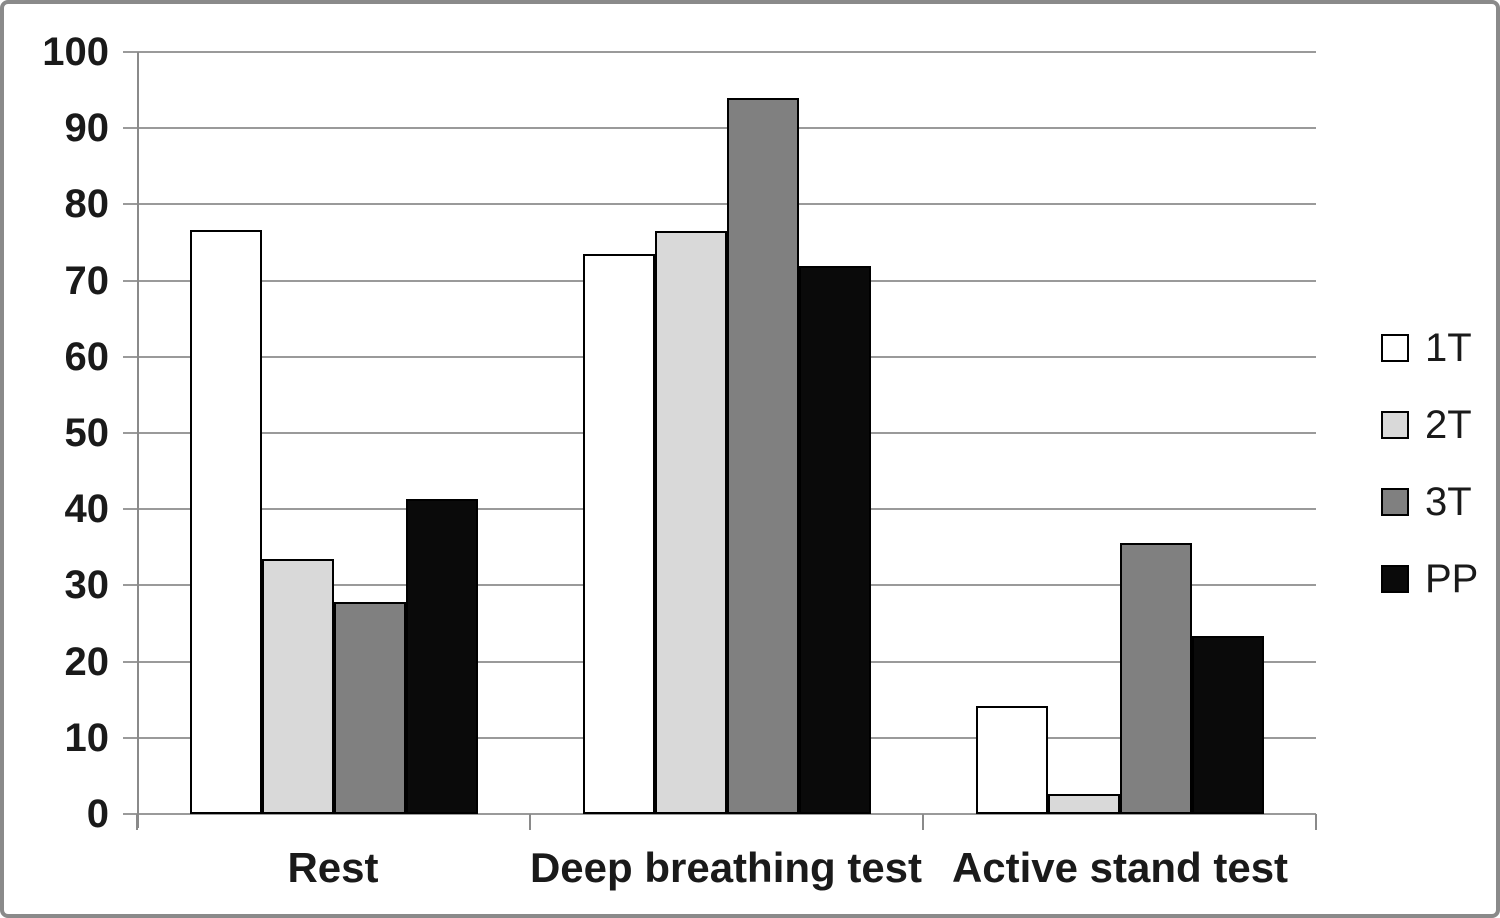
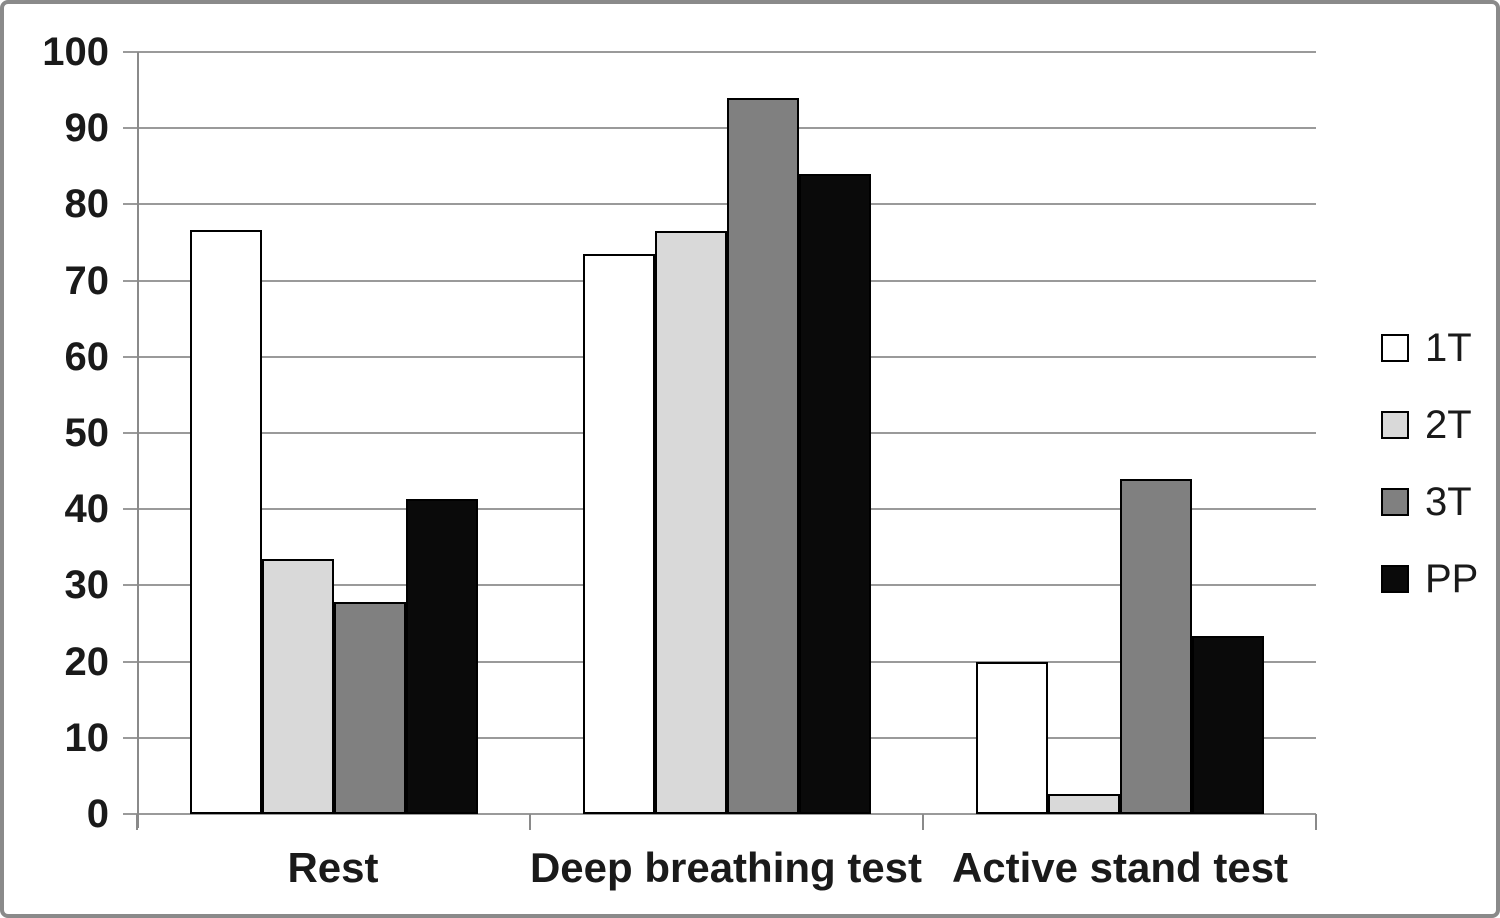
PP/Deep breathing test: 72 -> 84
1T/Active stand test: 14 -> 20
3T/Active stand test: 36 -> 44
